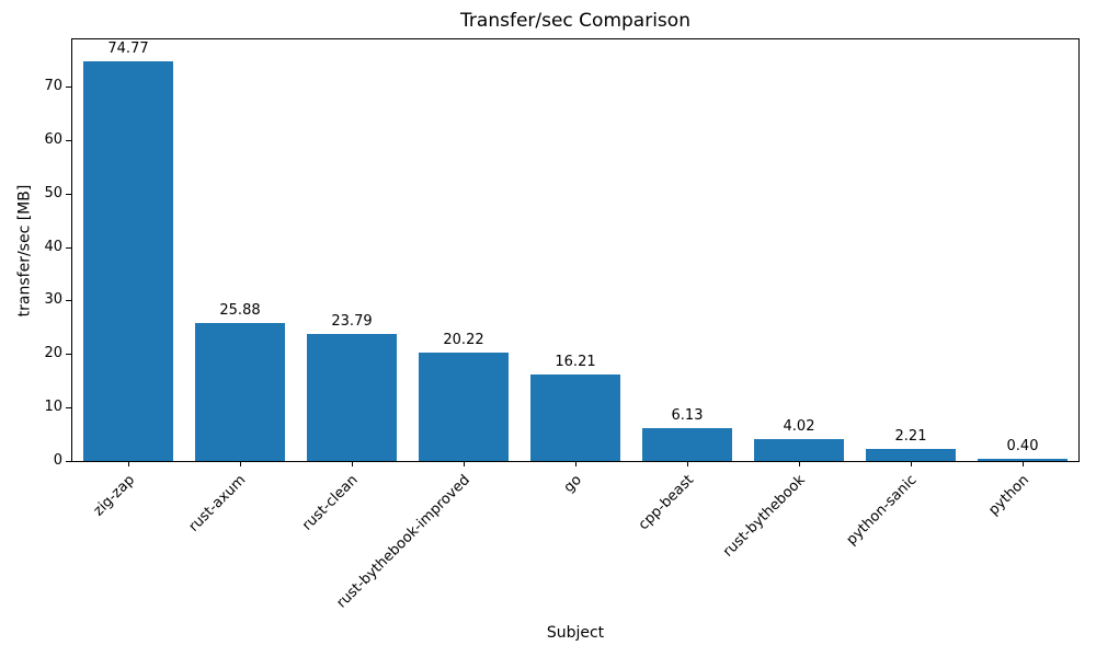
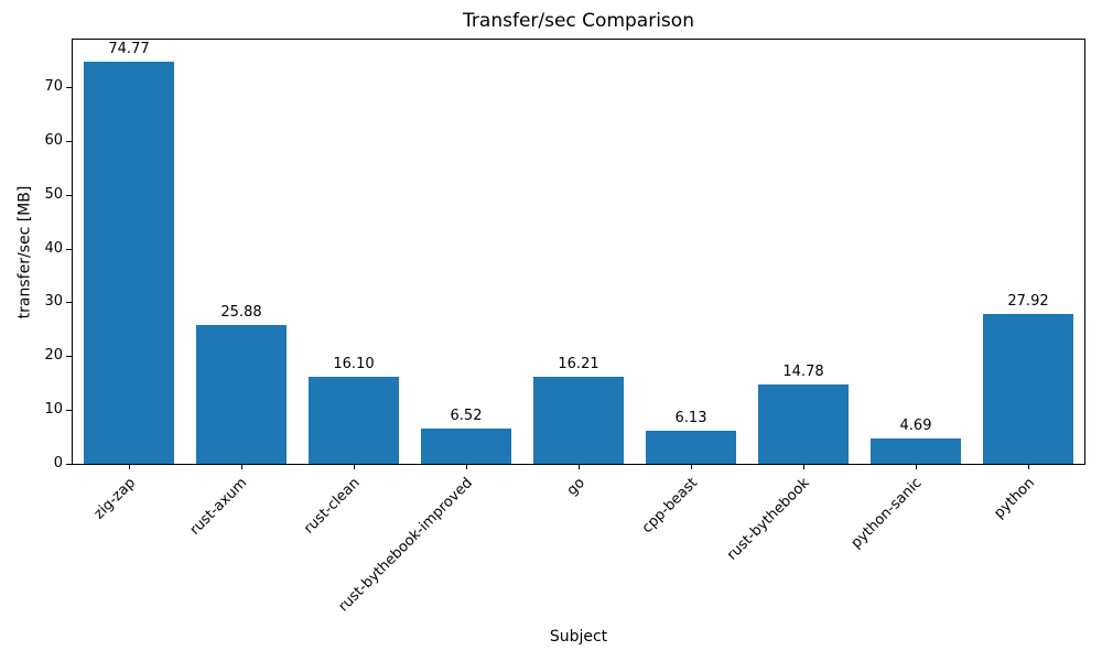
rust-clean: 23.79 -> 16.10
rust-bythebook-improved: 20.22 -> 6.52
rust-bythebook: 4.02 -> 14.78
python-sanic: 2.21 -> 4.69
python: 0.40 -> 27.92
